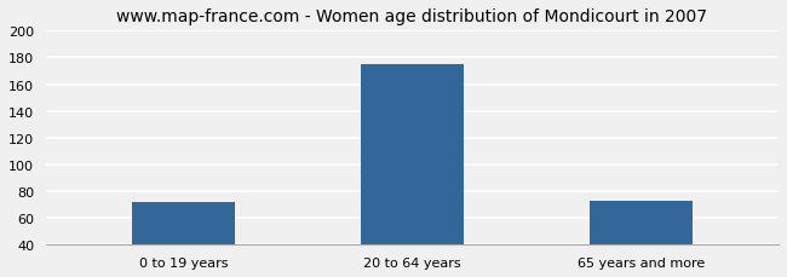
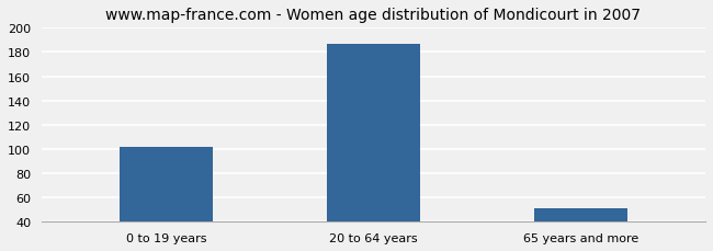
0 to 19 years: 72 -> 102
20 to 64 years: 175 -> 187
65 years and more: 73 -> 51
